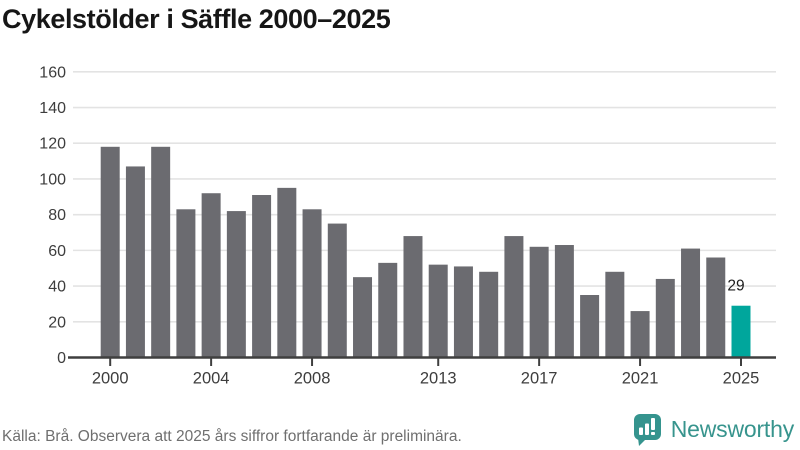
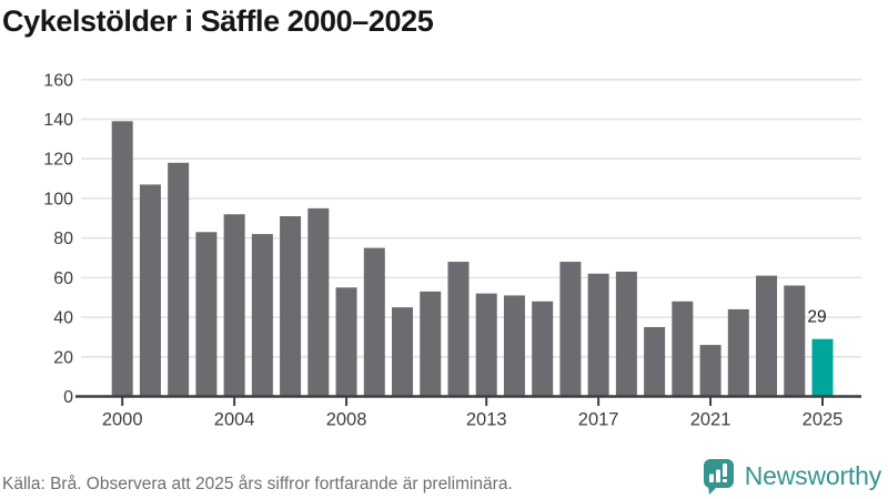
2000: 118 -> 139
2008: 83 -> 55
